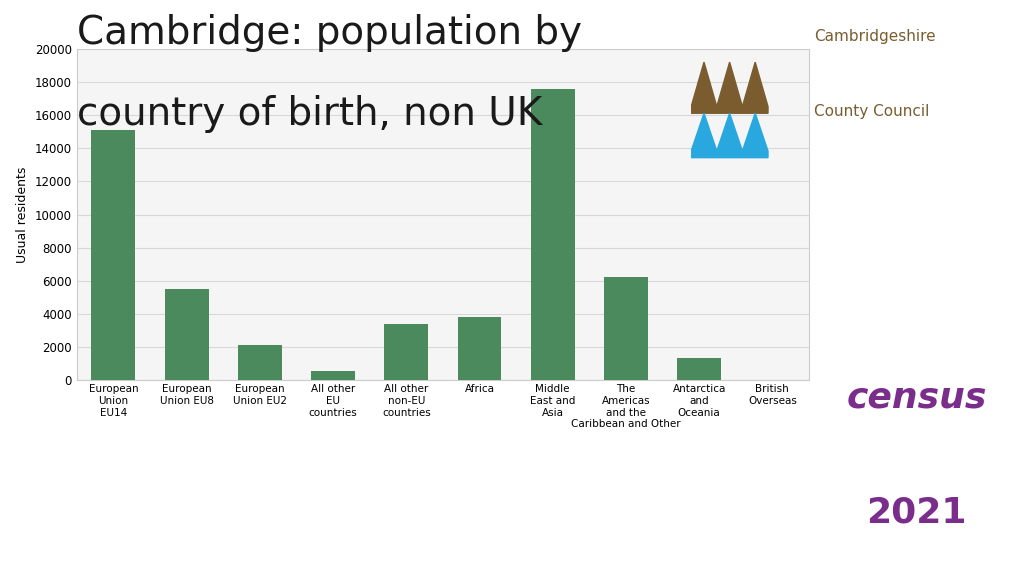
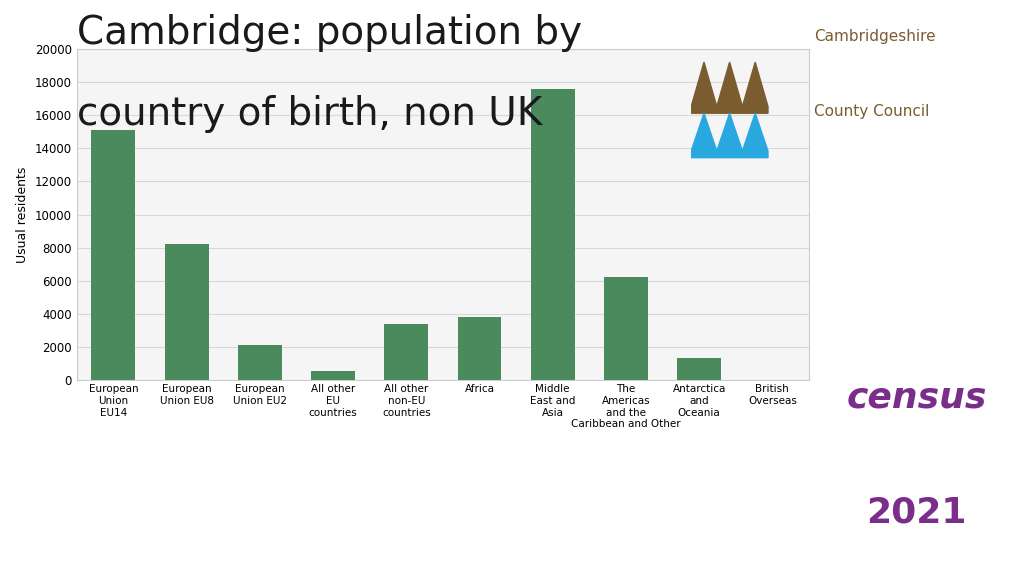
European Union EU8: 5500 -> 8200
